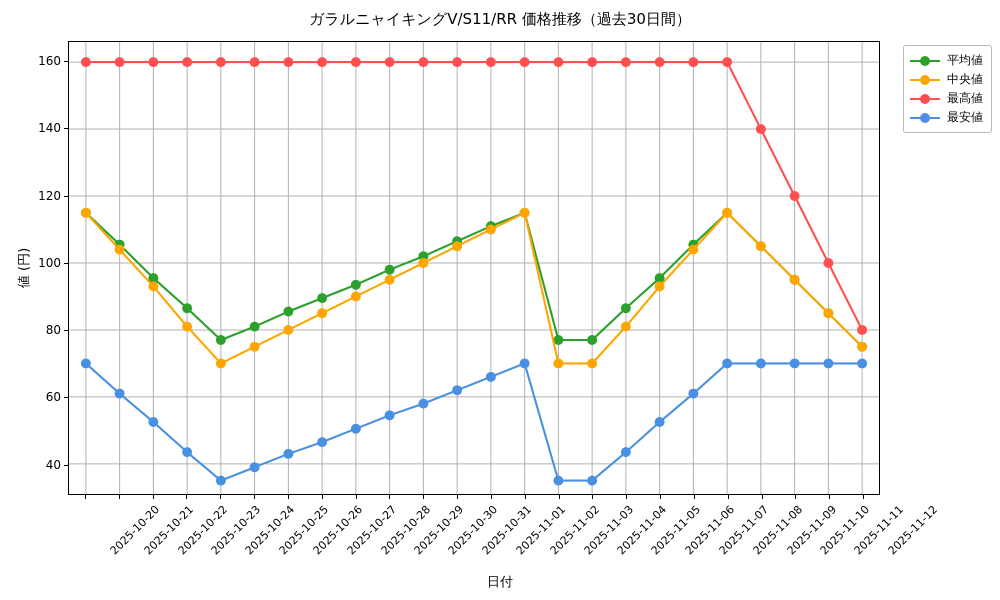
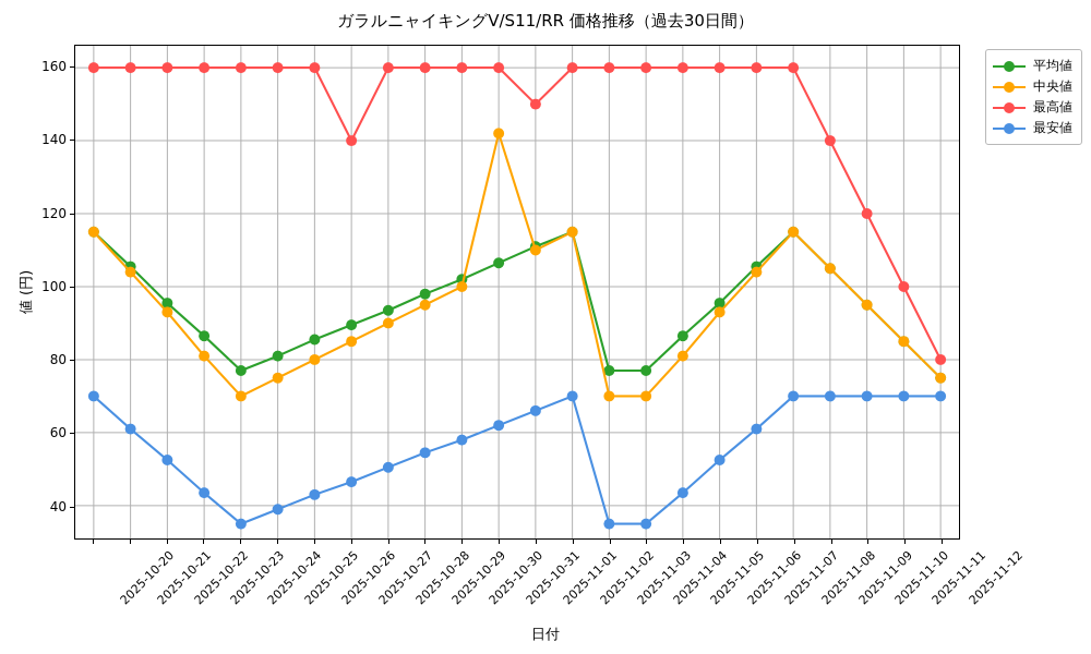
最高値/2025-10-27: 160 -> 140
中央値/2025-10-31: 105 -> 142
最高値/2025-11-01: 160 -> 150
